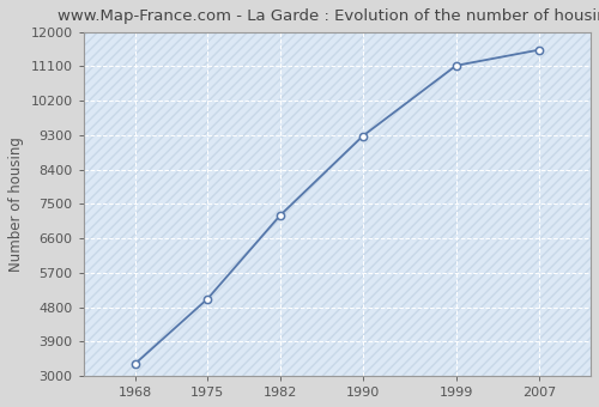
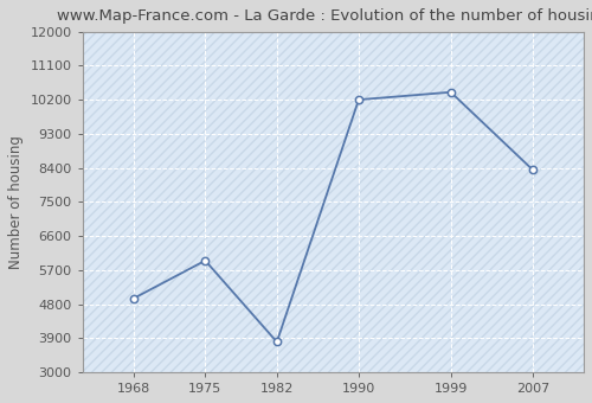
1968: 3320 -> 4950
1975: 5020 -> 5950
1982: 7200 -> 3800
1990: 9280 -> 10200
1999: 11120 -> 10400
2007: 11530 -> 8350
